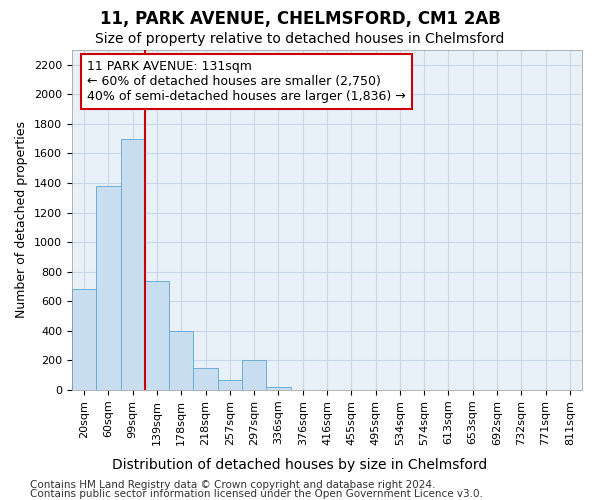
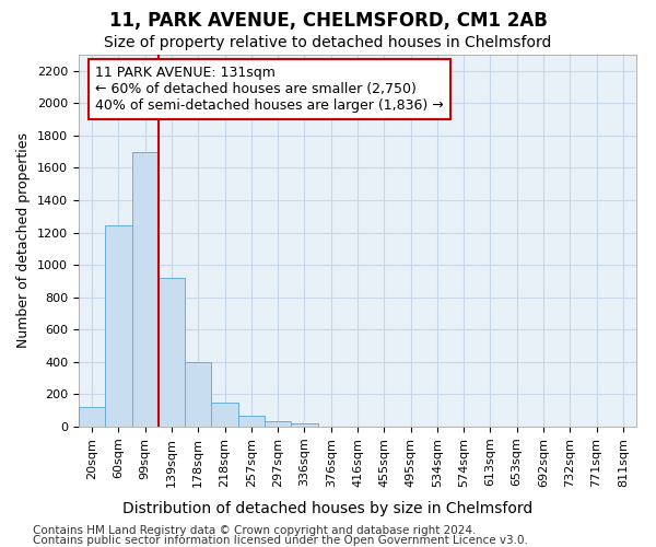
20sqm: 680 -> 120
60sqm: 1380 -> 1240
139sqm: 740 -> 920
297sqm: 200 -> 40
